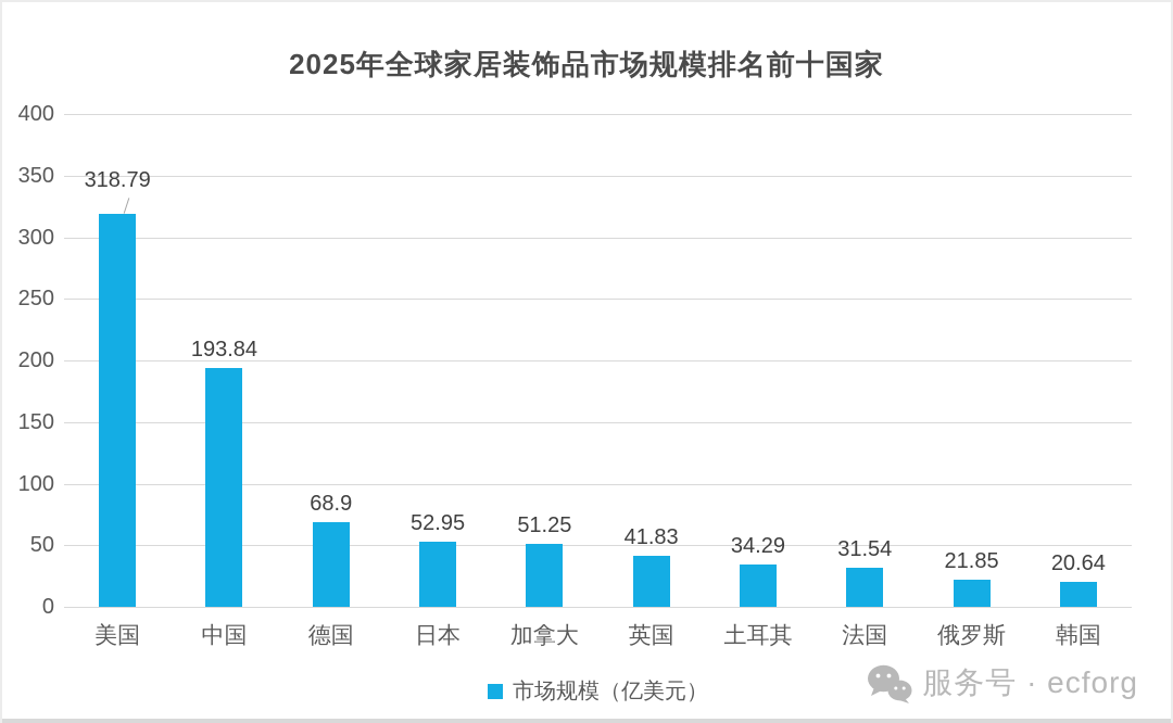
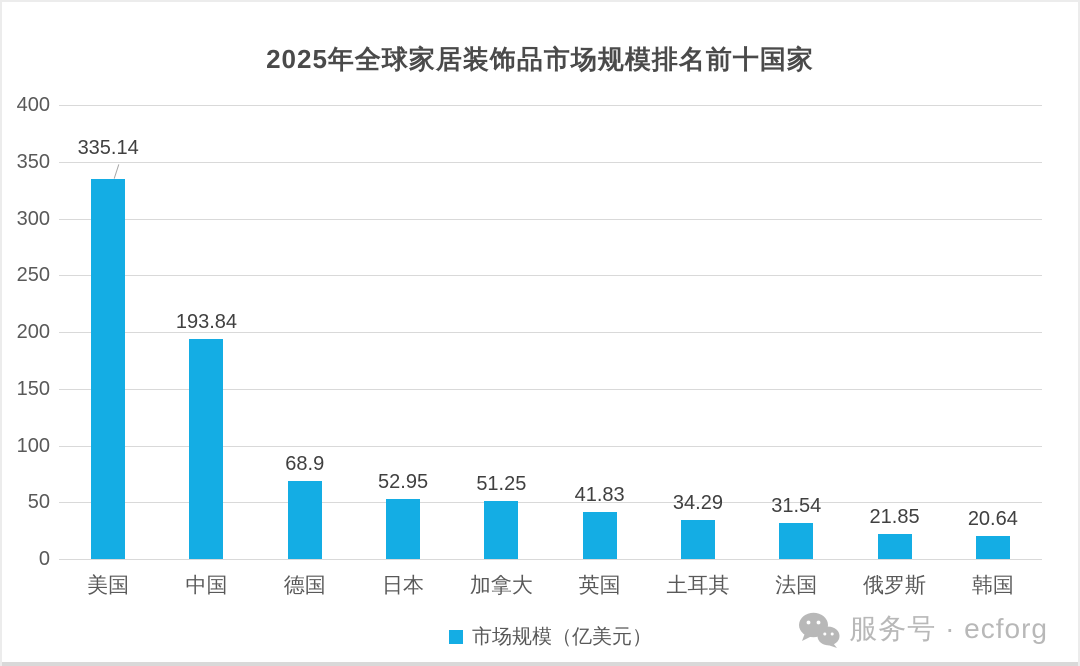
美国: 318.79 -> 335.14
